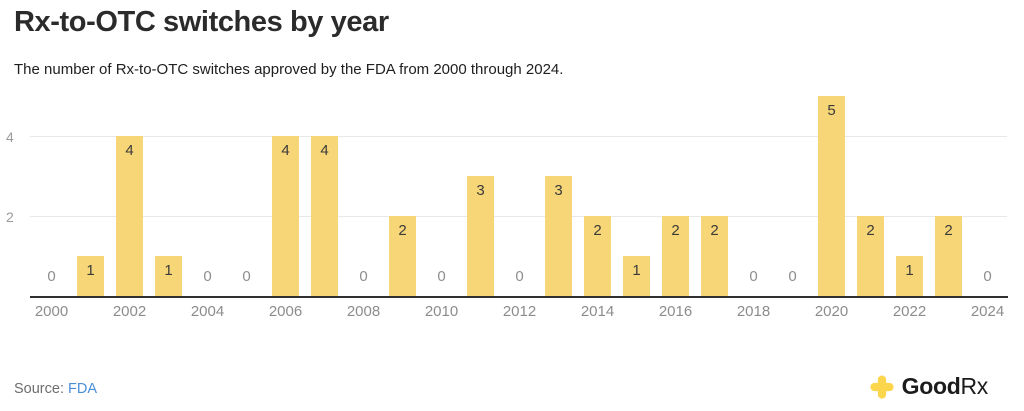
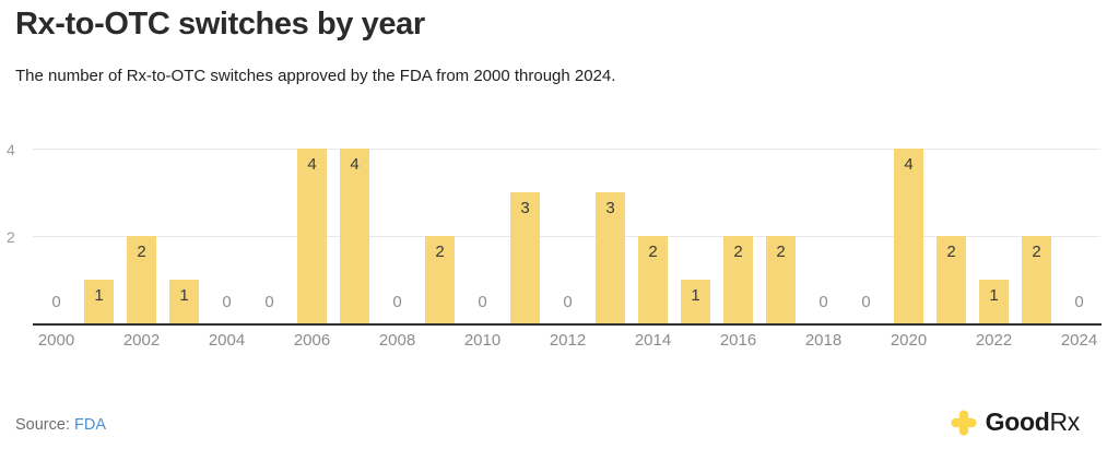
2002: 4 -> 2
2020: 5 -> 4
